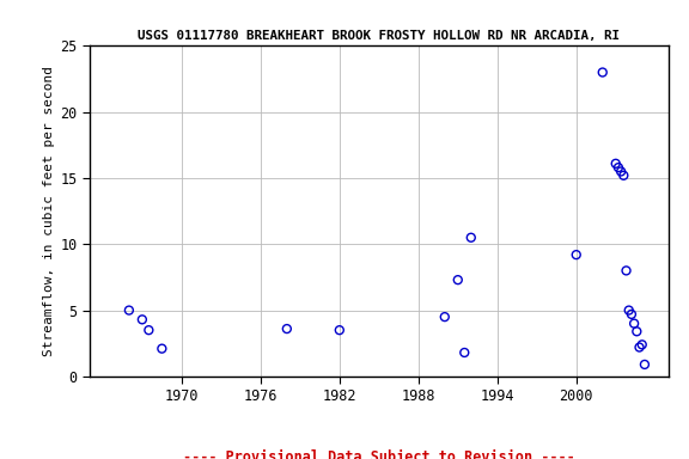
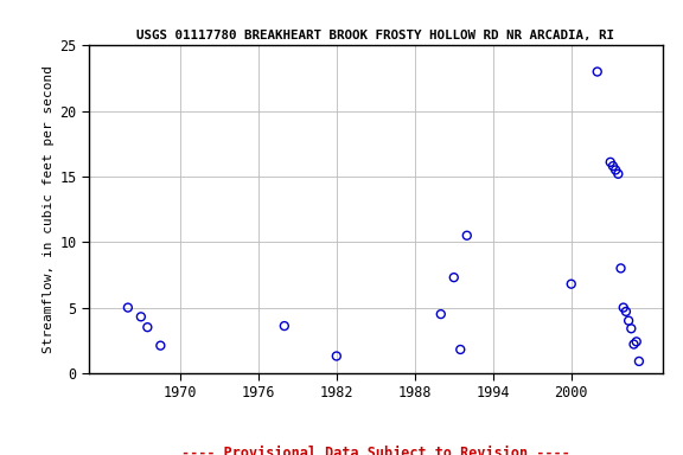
1982: 3.5 -> 1.3
2000: 9.2 -> 6.8
